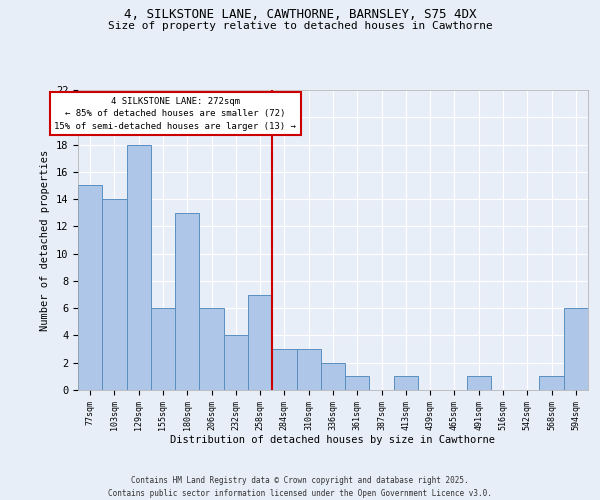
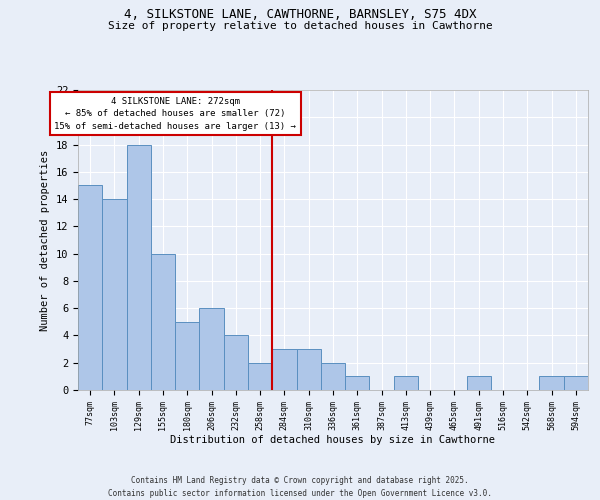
155sqm: 6 -> 10
180sqm: 13 -> 5
258sqm: 7 -> 2
594sqm: 6 -> 1
